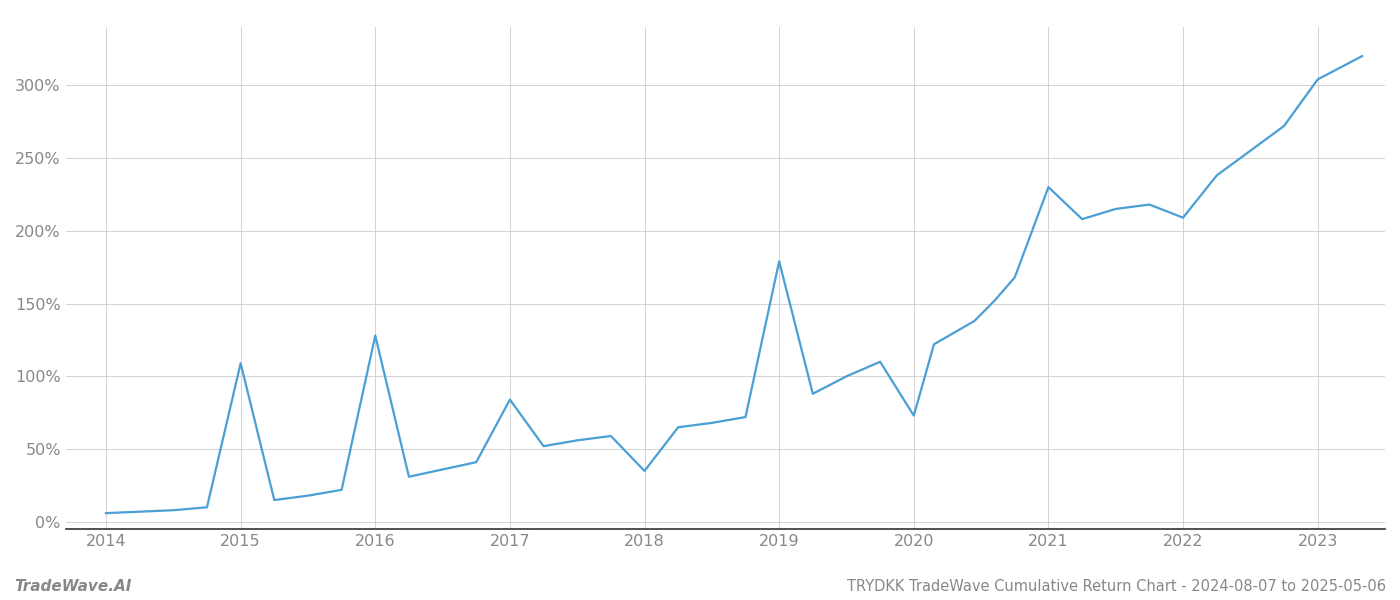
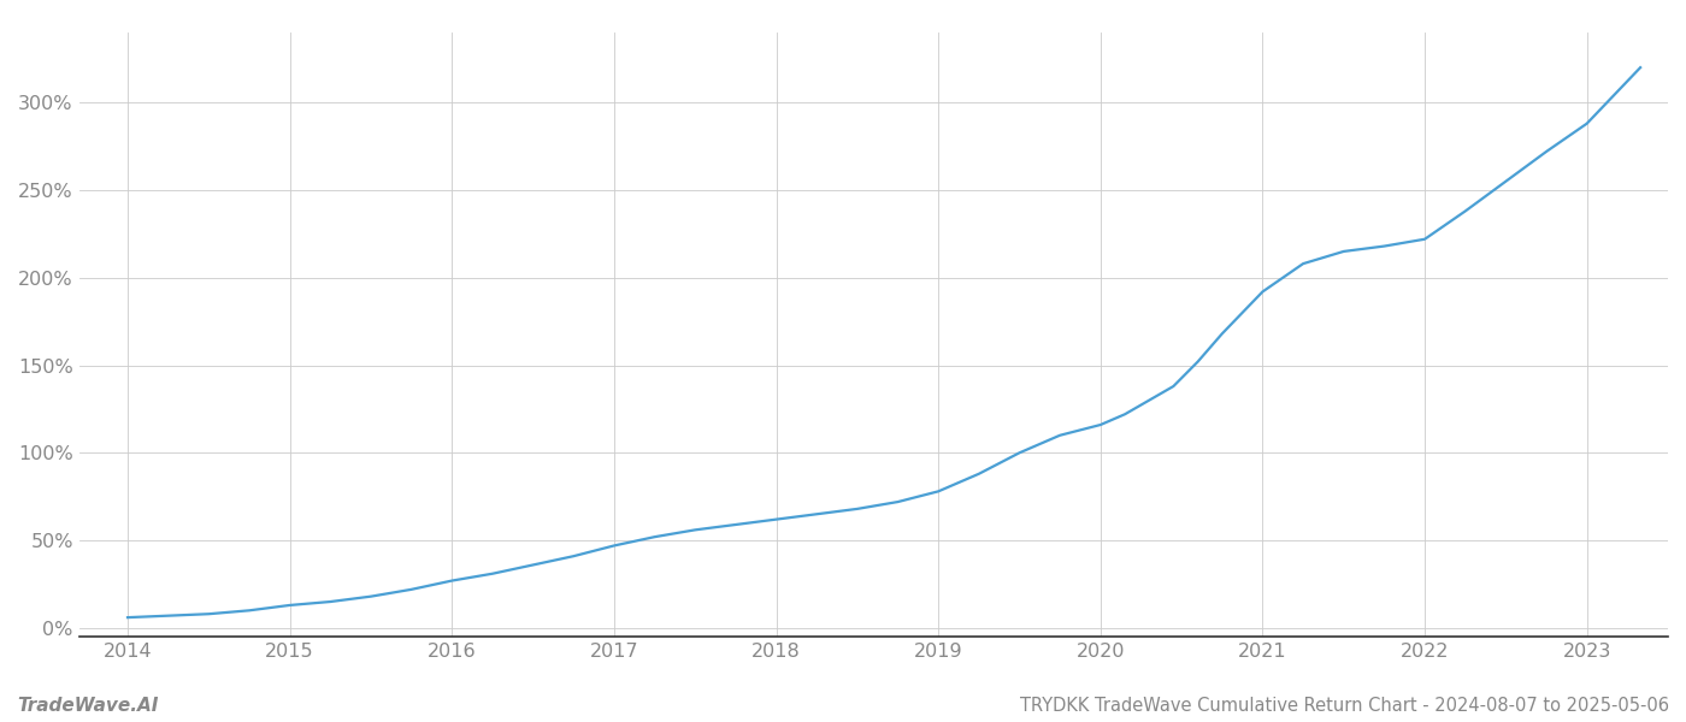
2015: 109% -> 13%
2016: 128% -> 27%
2017: 84% -> 47%
2018: 35% -> 62%
2019: 179% -> 78%
2020: 73% -> 116%
2021: 230% -> 192%
2022: 209% -> 222%
2023: 304% -> 288%
